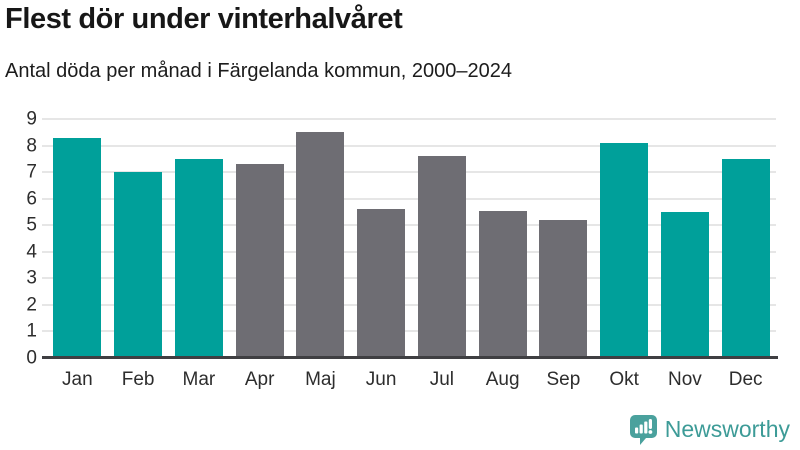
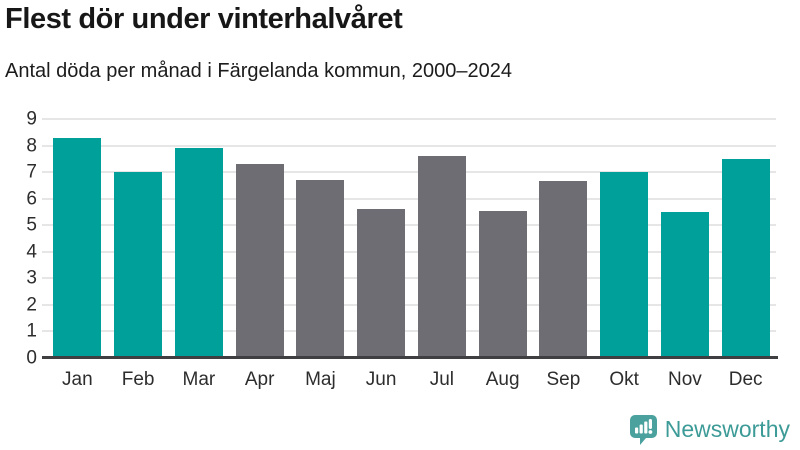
Mar: 7.5 -> 7.9
Maj: 8.5 -> 6.7
Sep: 5.2 -> 6.7
Okt: 8.1 -> 7.0
